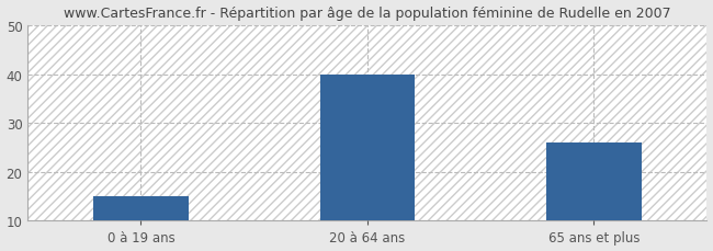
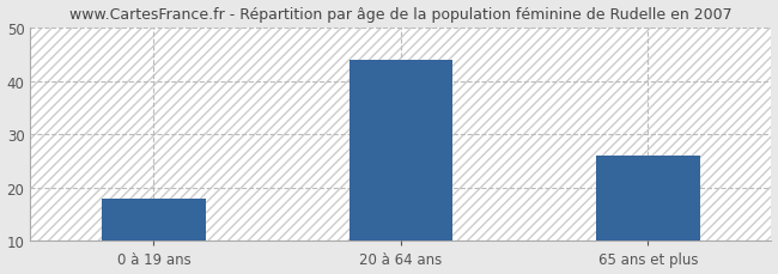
0 à 19 ans: 15 -> 18
20 à 64 ans: 40 -> 44
